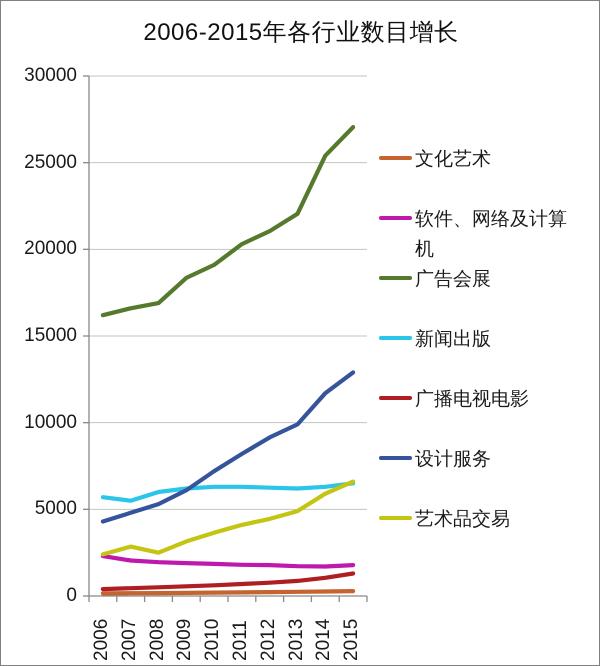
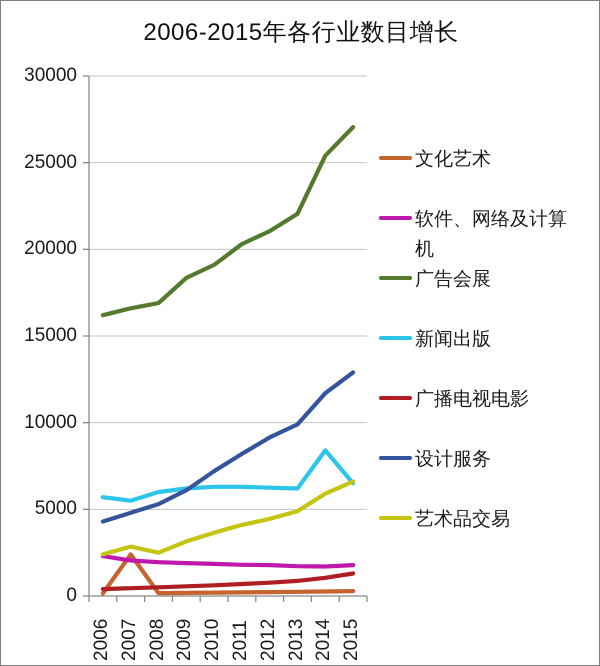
文化艺术/2007: 200 -> 2400
新闻出版/2014: 6300 -> 8400
